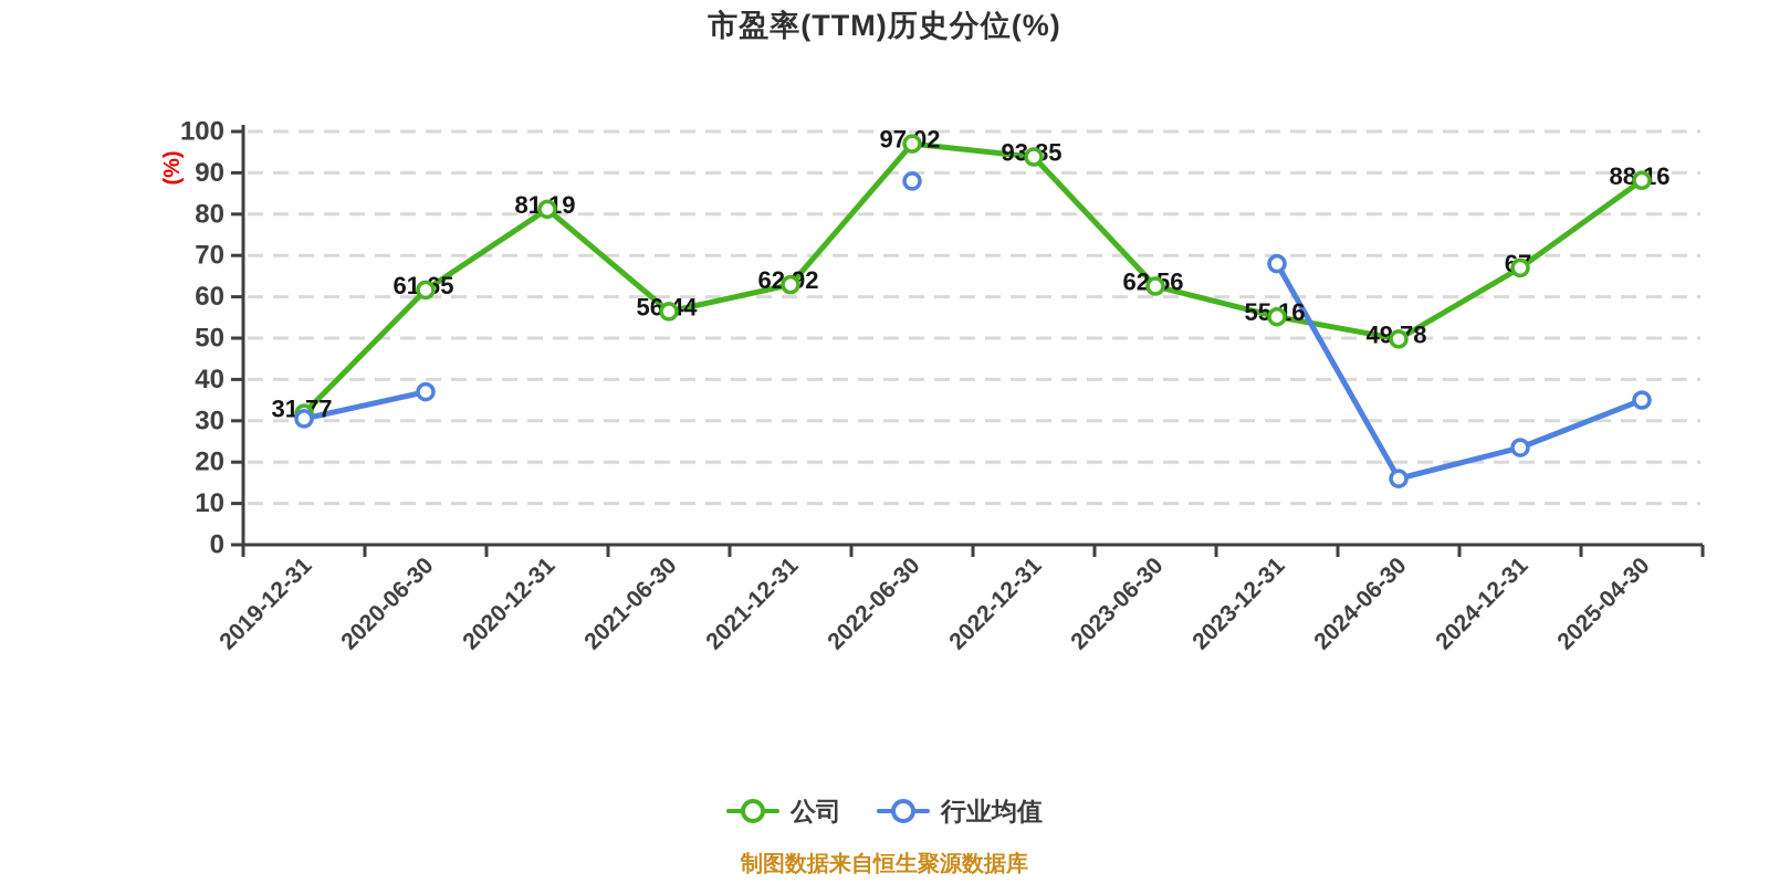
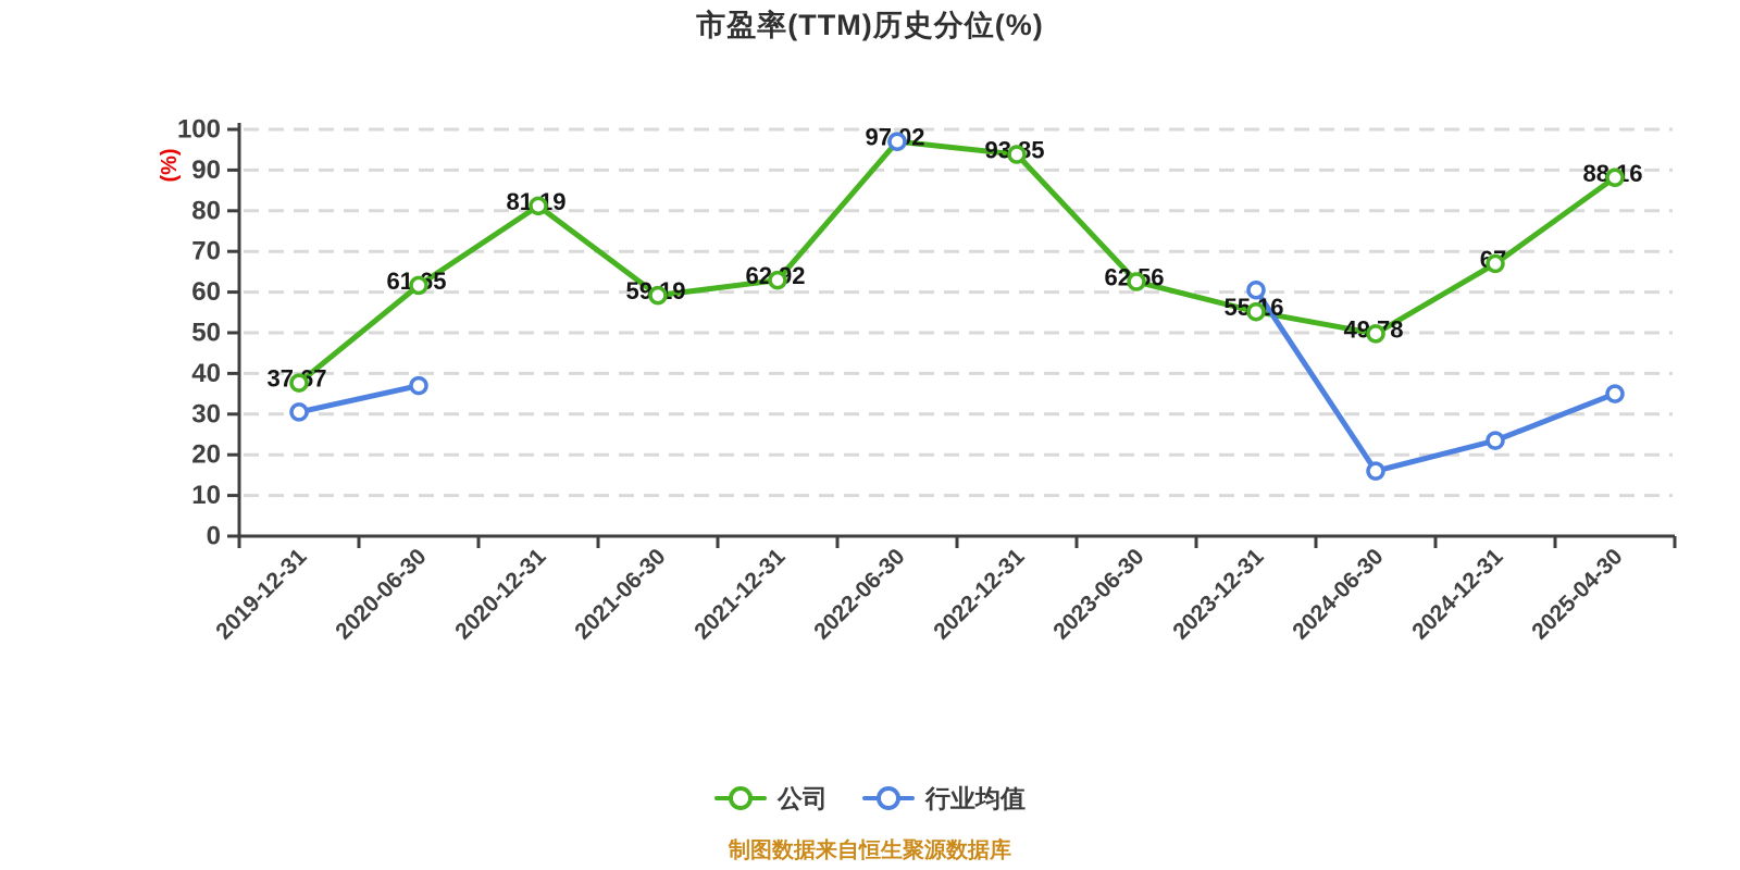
公司/2019-12-31: 31.77 -> 37.67
公司/2021-06-30: 56.44 -> 59.19
行业均值/2022-06-30: 88 -> 97
行业均值/2023-12-31: 68 -> 60
